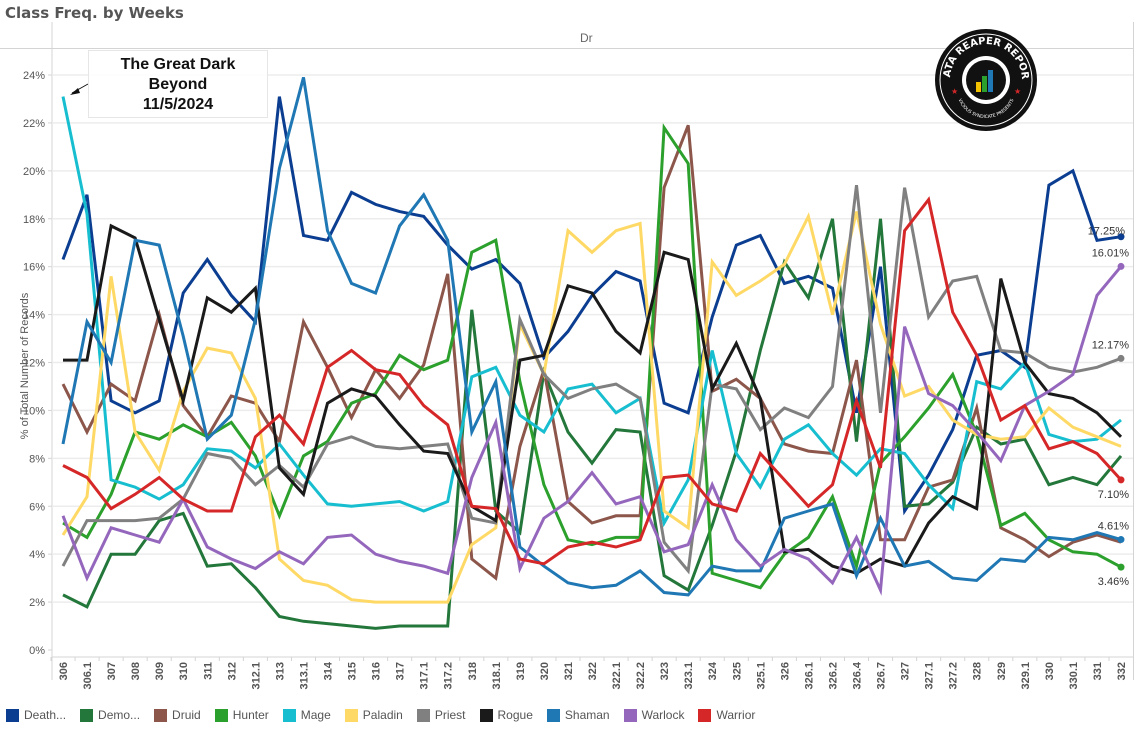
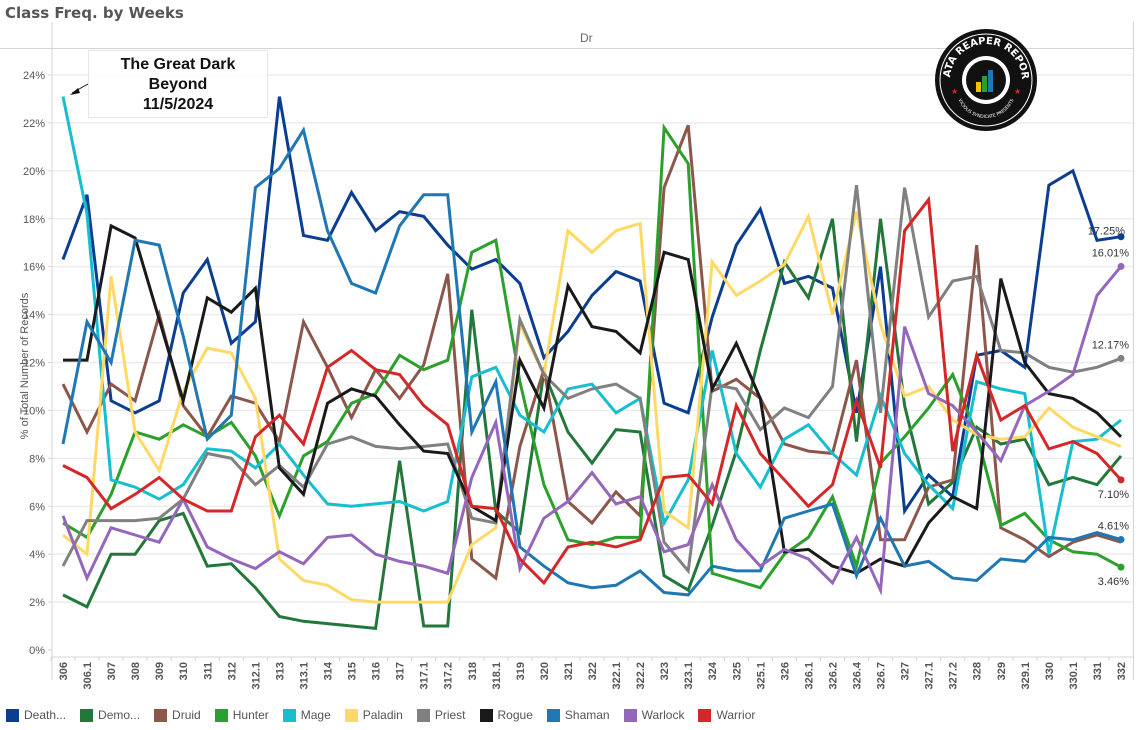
Paladin/306.1: 6.4% -> 4.0%
Death.../312: 14.8% -> 12.8%
Shaman/312.1: 13.8% -> 19.3%
Shaman/313.1: 23.9% -> 21.7%
Death.../316: 18.6% -> 17.5%
Demo.../317: 1.0% -> 7.9%
Shaman/317.2: 17.1% -> 19.0%
Rogue/320: 12.3% -> 10.1%
Warrior/320: 3.6% -> 2.8%
Rogue/322: 14.9% -> 13.5%
Druid/322.1: 5.6% -> 6.6%
Warrior/325: 5.8% -> 10.2%
Death.../325.1: 17.3% -> 18.4%
Mage/326.7: 8.4% -> 10.6%
Demo.../327: 6.0% -> 10.2%
Death.../327.2: 9.2% -> 6.4%
Warrior/327.2: 14.1% -> 8.3%
Druid/328: 10.1% -> 16.9%
Mage/329.1: 12.0% -> 10.7%
Mage/330: 9.0% -> 4.0%
